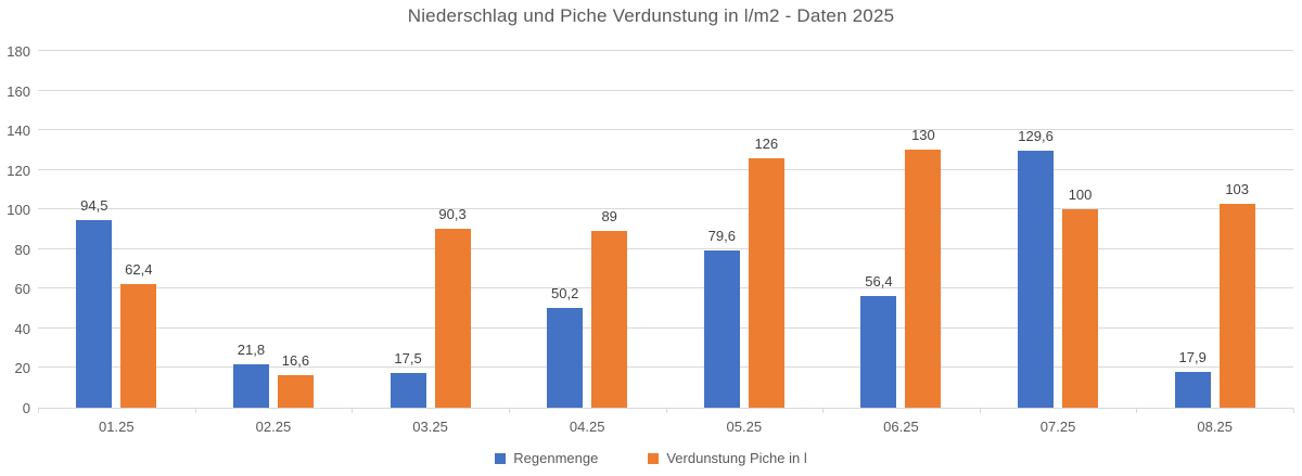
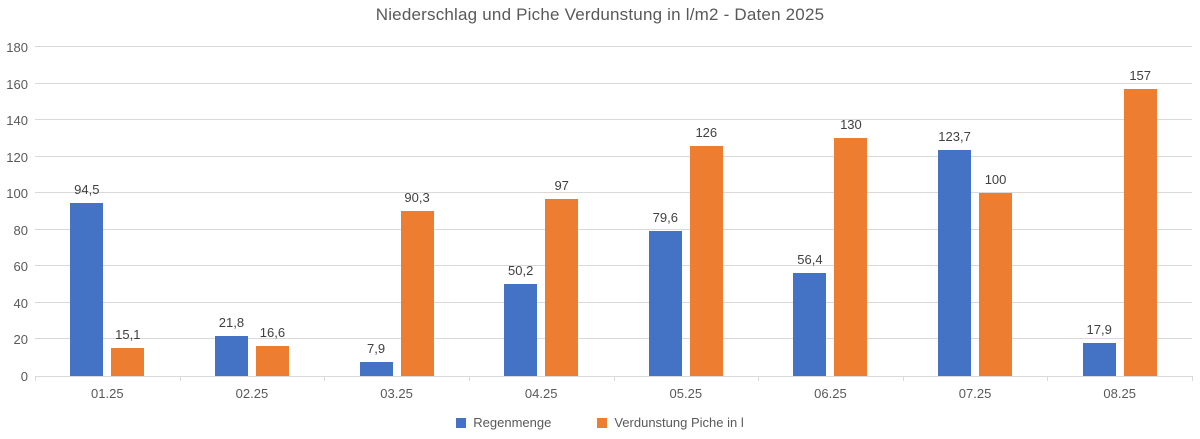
Verdunstung Piche in l/01.25: 62,4 -> 15,1
Regenmenge/03.25: 17,5 -> 7,9
Verdunstung Piche in l/04.25: 89 -> 97
Regenmenge/07.25: 129,6 -> 123,7
Verdunstung Piche in l/08.25: 103 -> 157
